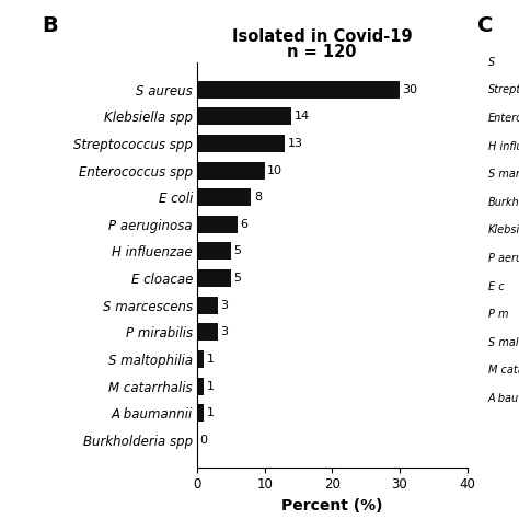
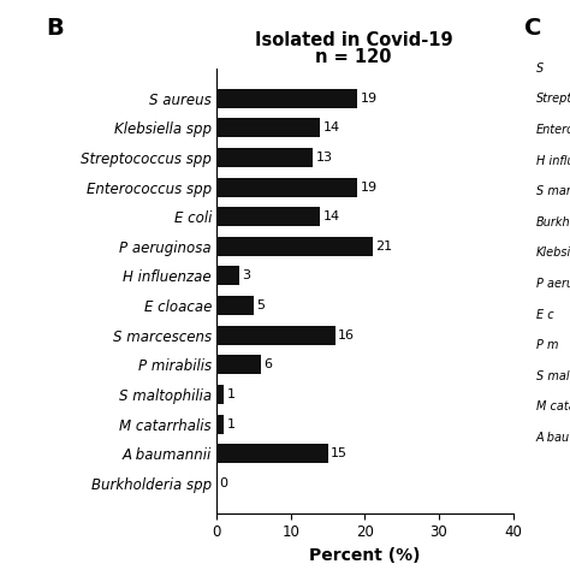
S aureus: 30 -> 19
Enterococcus spp: 10 -> 19
E coli: 8 -> 14
P aeruginosa: 6 -> 21
H influenzae: 5 -> 3
S marcescens: 3 -> 16
P mirabilis: 3 -> 6
A baumannii: 1 -> 15
